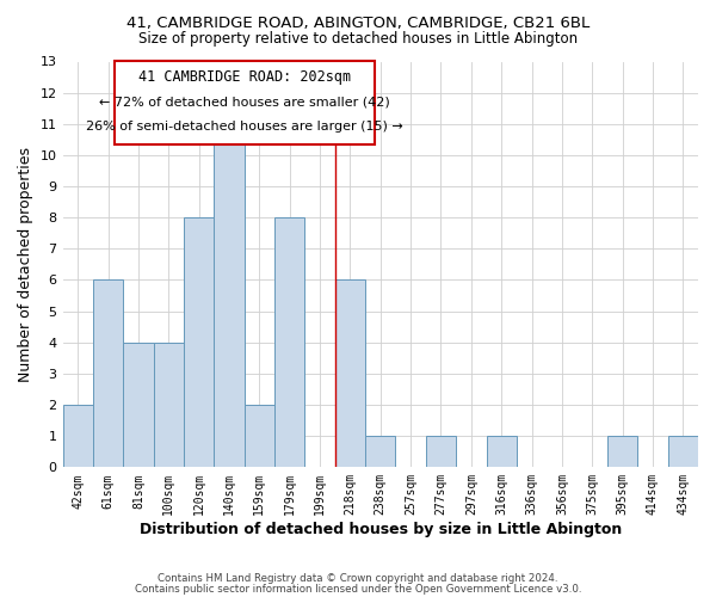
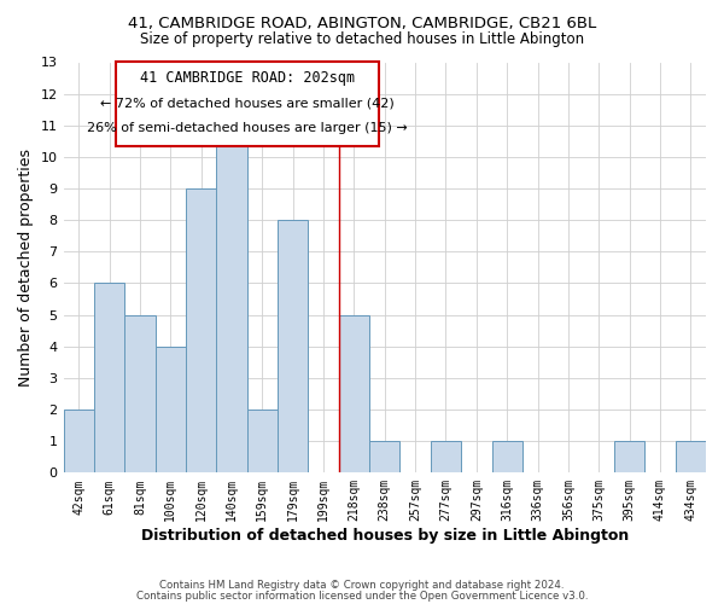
81sqm: 4 -> 5
120sqm: 8 -> 9
218sqm: 6 -> 5
